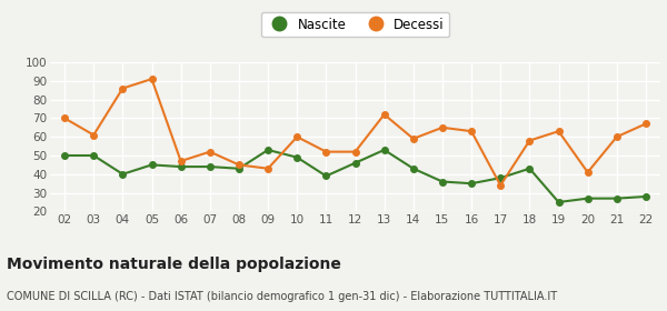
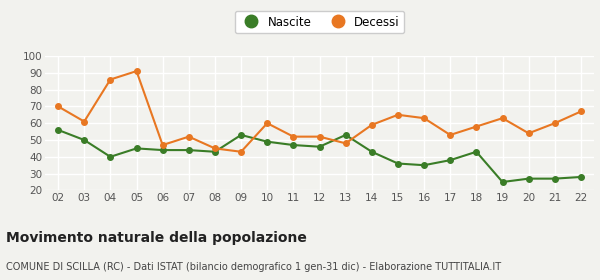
Nascite/02: 50 -> 56
Nascite/11: 39 -> 47
Decessi/13: 72 -> 48
Decessi/17: 34 -> 53
Decessi/20: 41 -> 54
